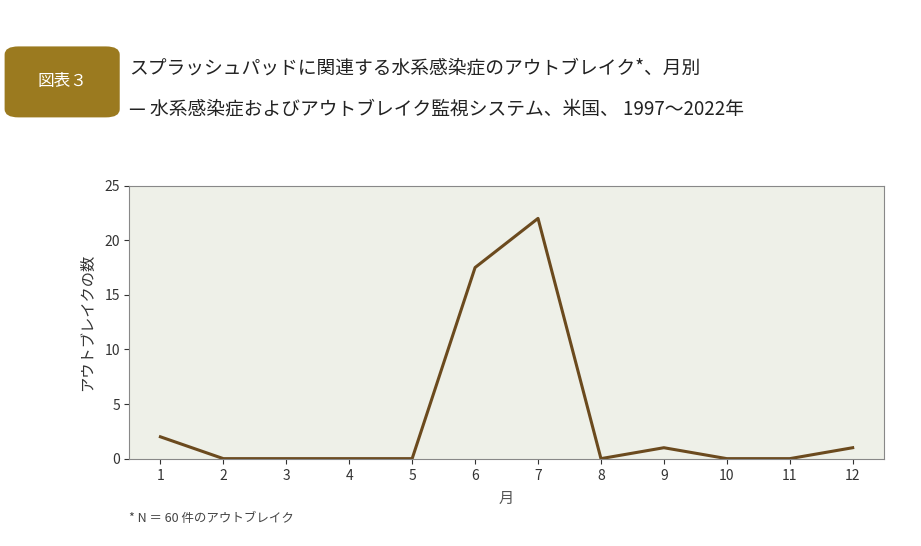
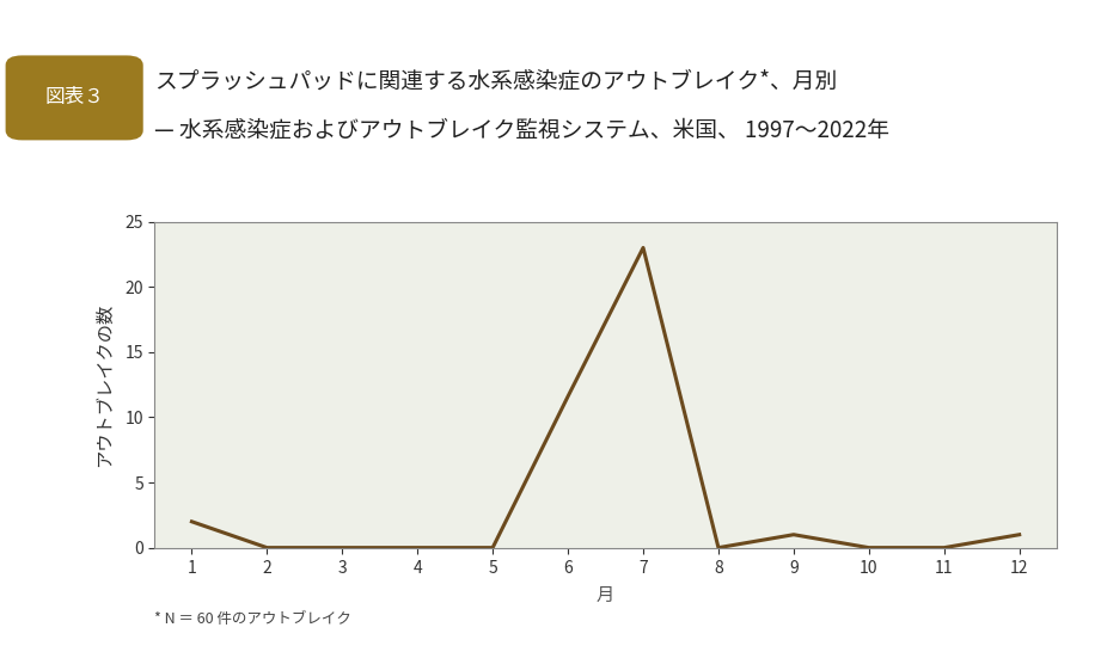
6: 17.5 -> 11.6
7: 22.0 -> 23.0
